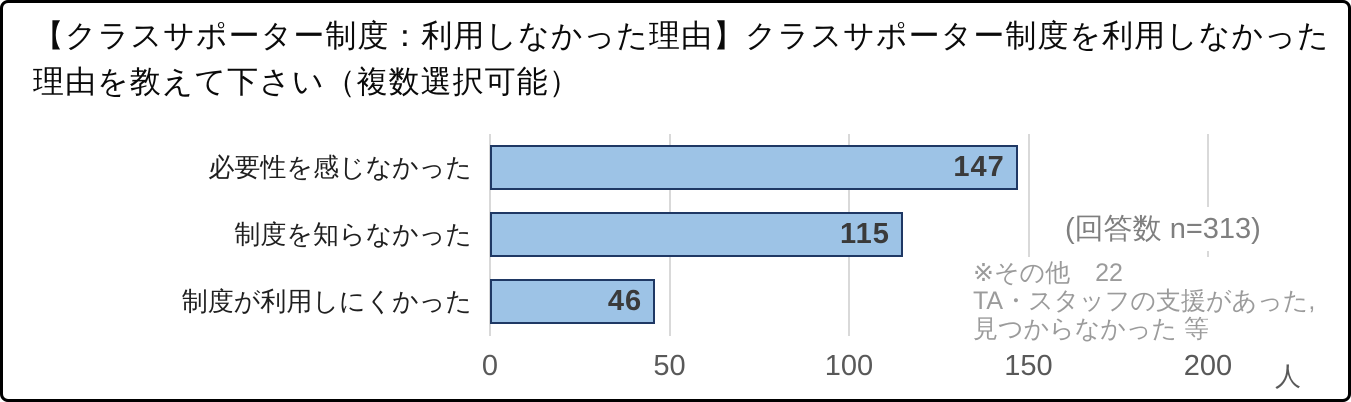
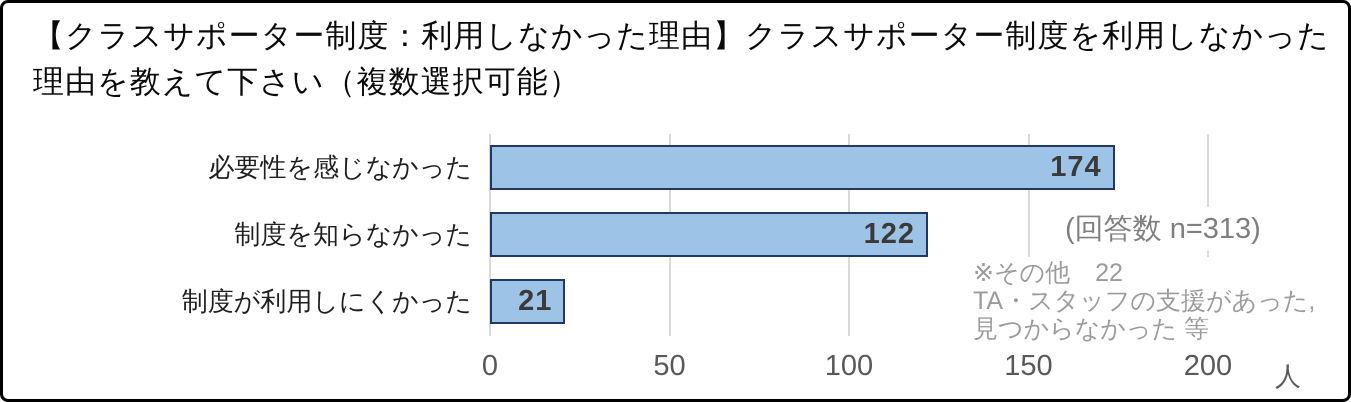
必要性を感じなかった: 147 -> 174
制度を知らなかった: 115 -> 122
制度が利用しにくかった: 46 -> 21
